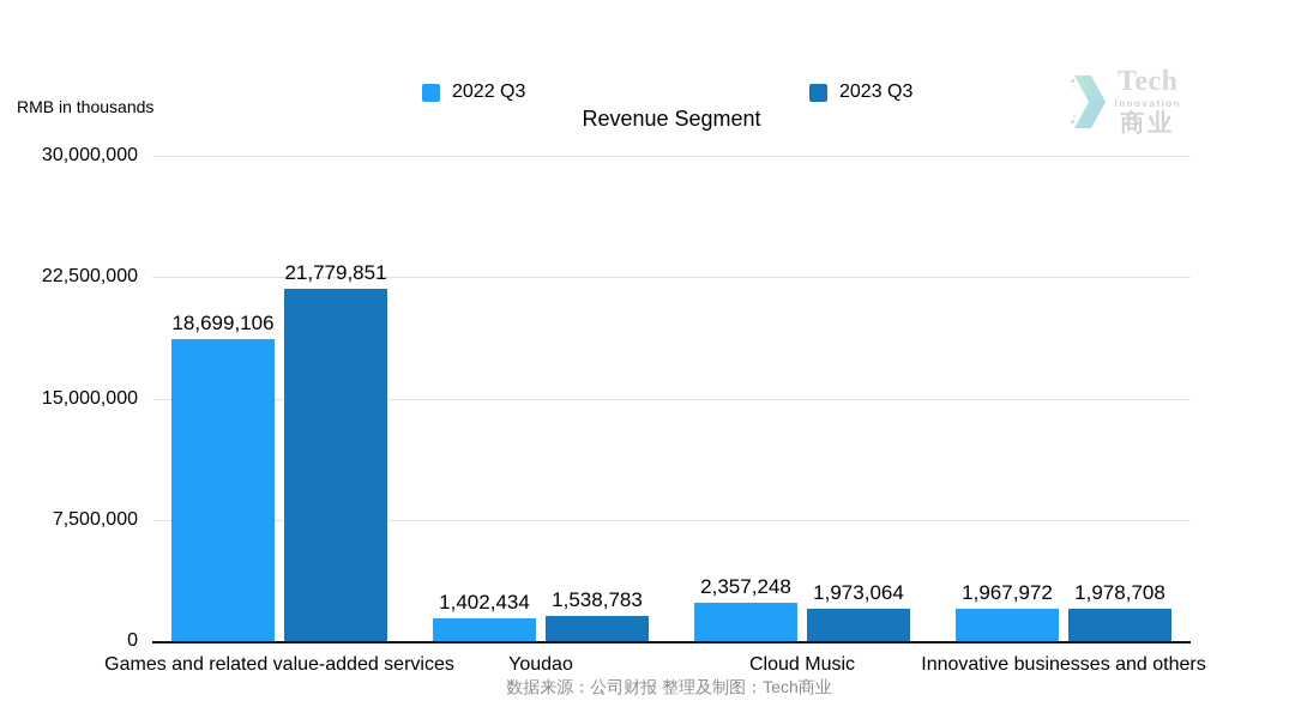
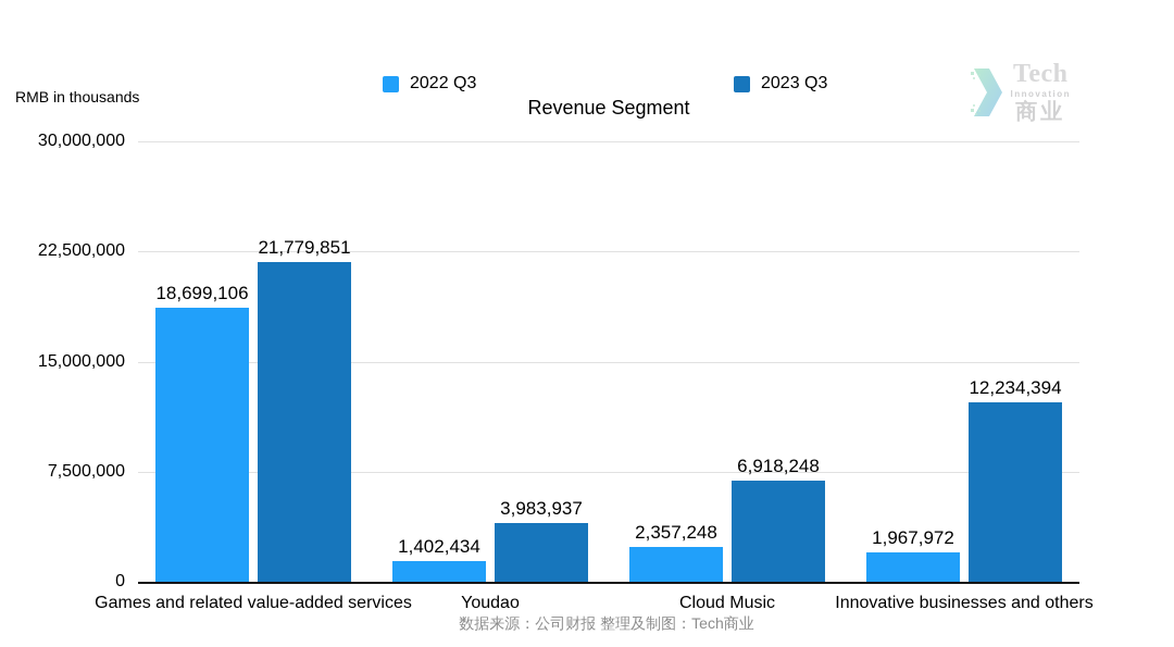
2023 Q3/Youdao: 1,538,783 -> 3,983,937
2023 Q3/Cloud Music: 1,973,064 -> 6,918,248
2023 Q3/Innovative businesses and others: 1,978,708 -> 12,234,394
